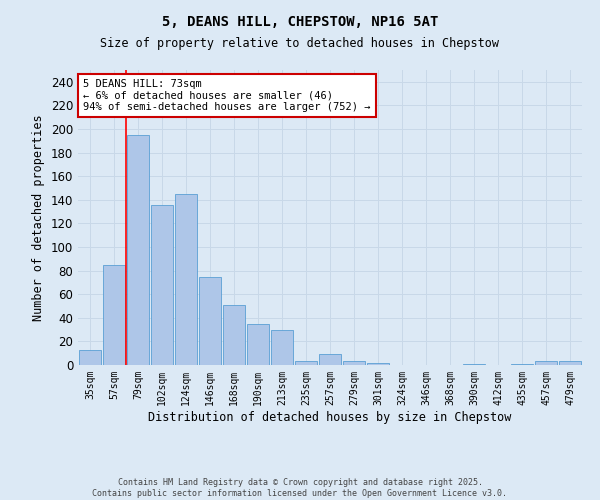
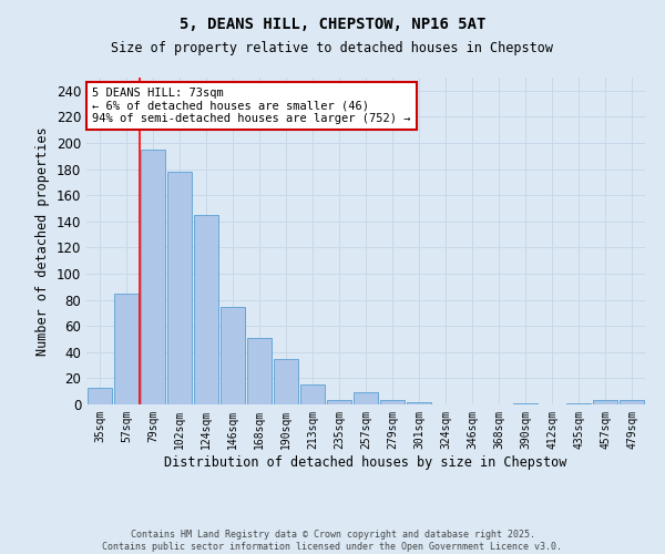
102sqm: 136 -> 178
213sqm: 30 -> 15
